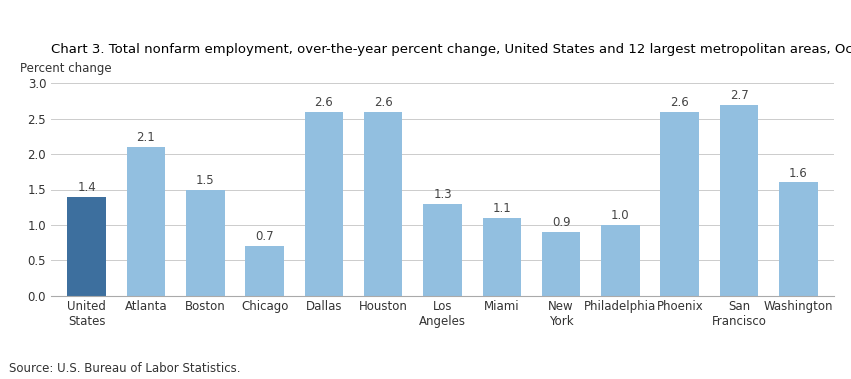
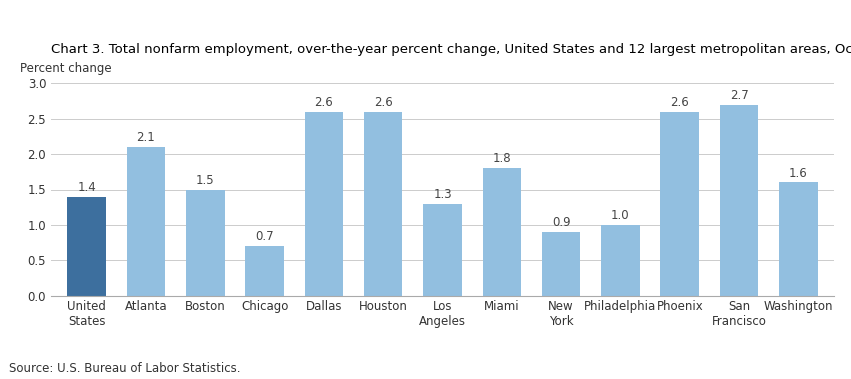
Miami: 1.1 -> 1.8
